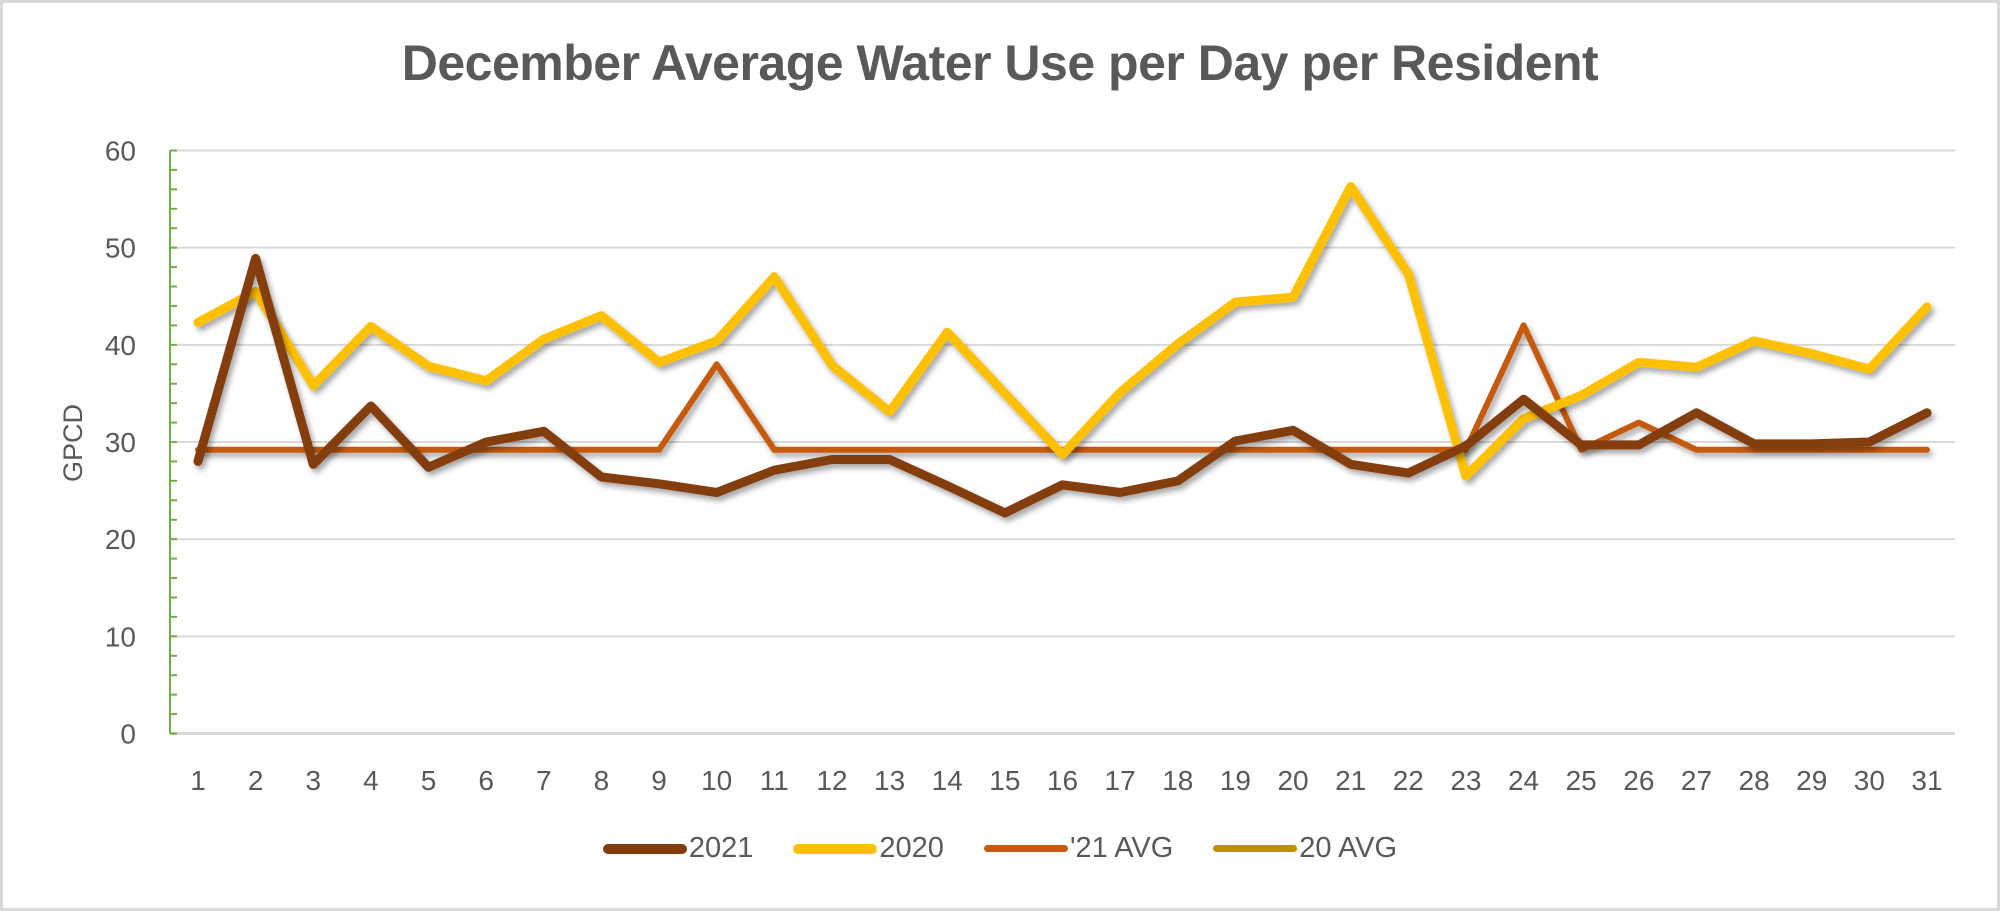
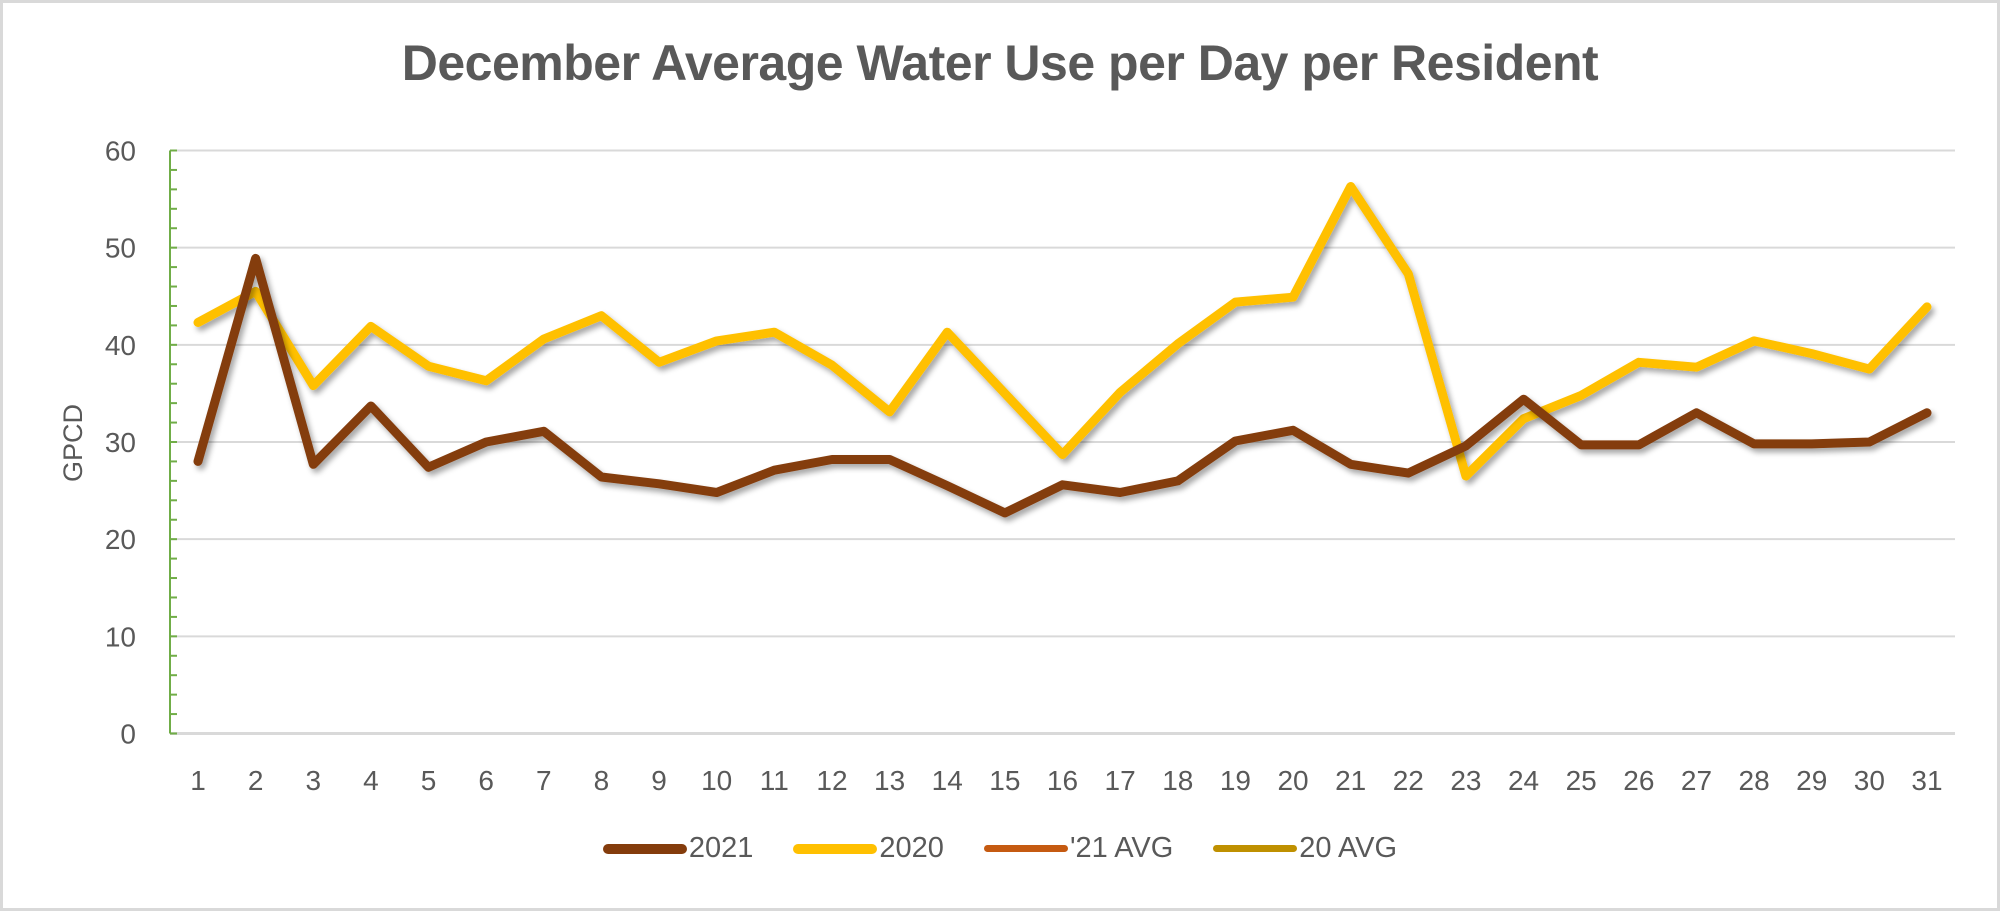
'21 AVG/10: 38 -> 29
2020/11: 47 -> 41
'21 AVG/24: 42 -> 29
'21 AVG/26: 32 -> 29
